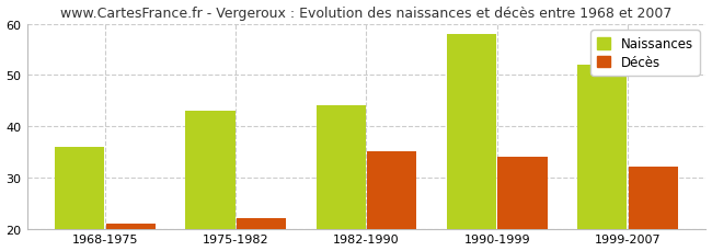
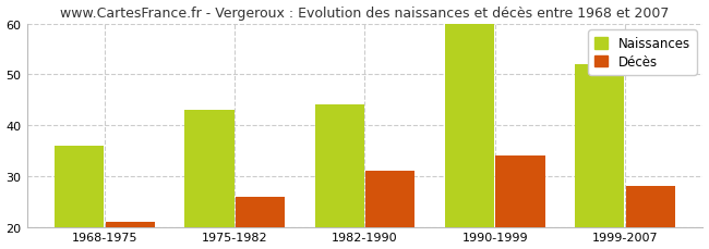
Décès/1975-1982: 22 -> 26
Décès/1982-1990: 35 -> 31
Naissances/1990-1999: 58 -> 60
Décès/1999-2007: 32 -> 28
